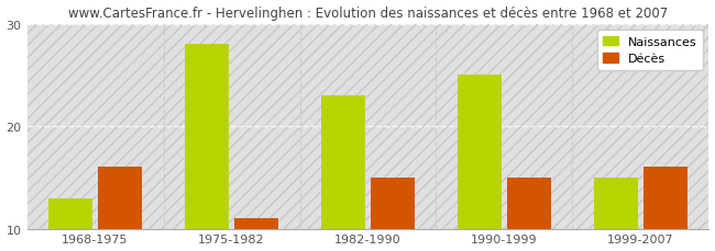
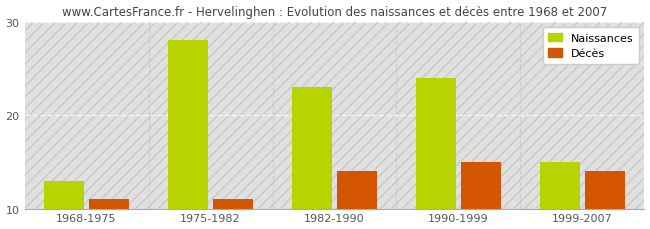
Décès/1968-1975: 16 -> 11
Décès/1982-1990: 15 -> 14
Naissances/1990-1999: 25 -> 24
Décès/1999-2007: 16 -> 14
